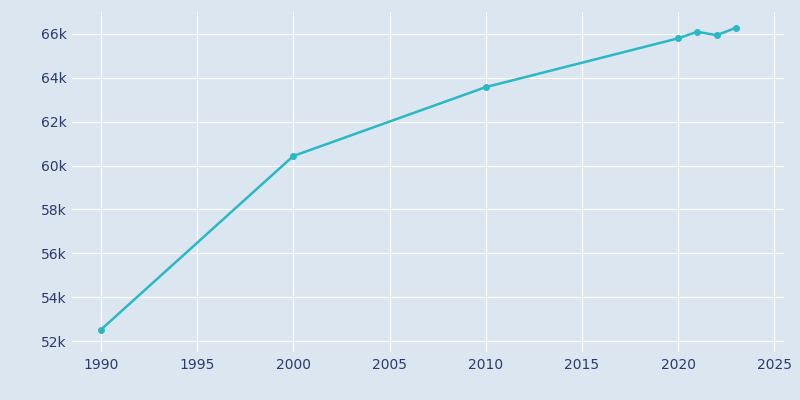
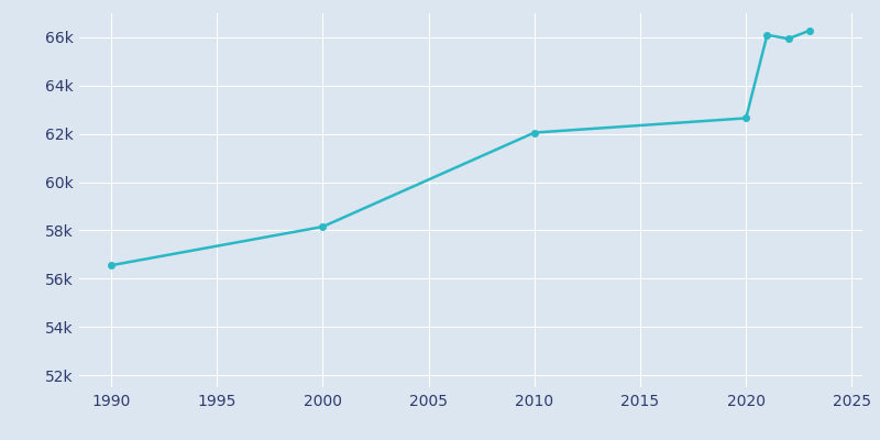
1990: 52.52k -> 56.55k
2000: 60.44k -> 58.15k
2010: 63.58k -> 62.05k
2020: 65.80k -> 62.65k
